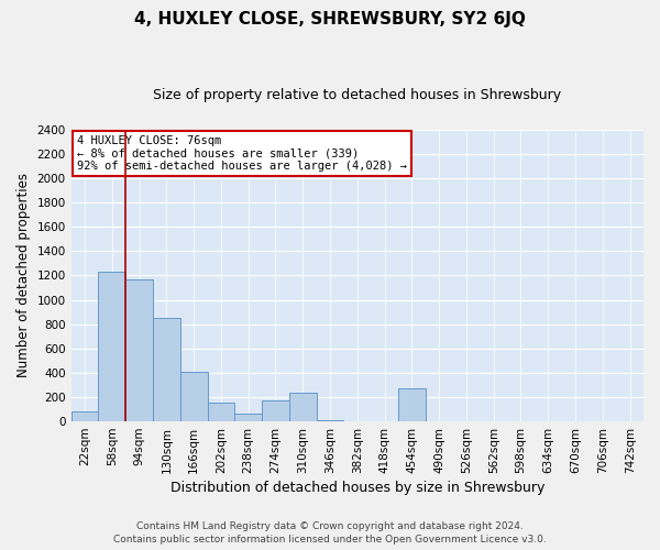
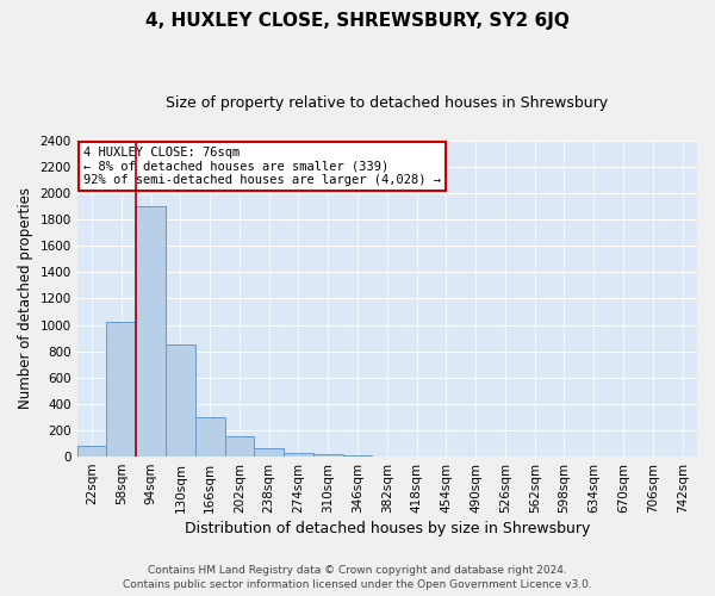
58sqm: 1230 -> 1020
94sqm: 1170 -> 1900
166sqm: 410 -> 300
274sqm: 170 -> 30
310sqm: 240 -> 20
454sqm: 270 -> 0
